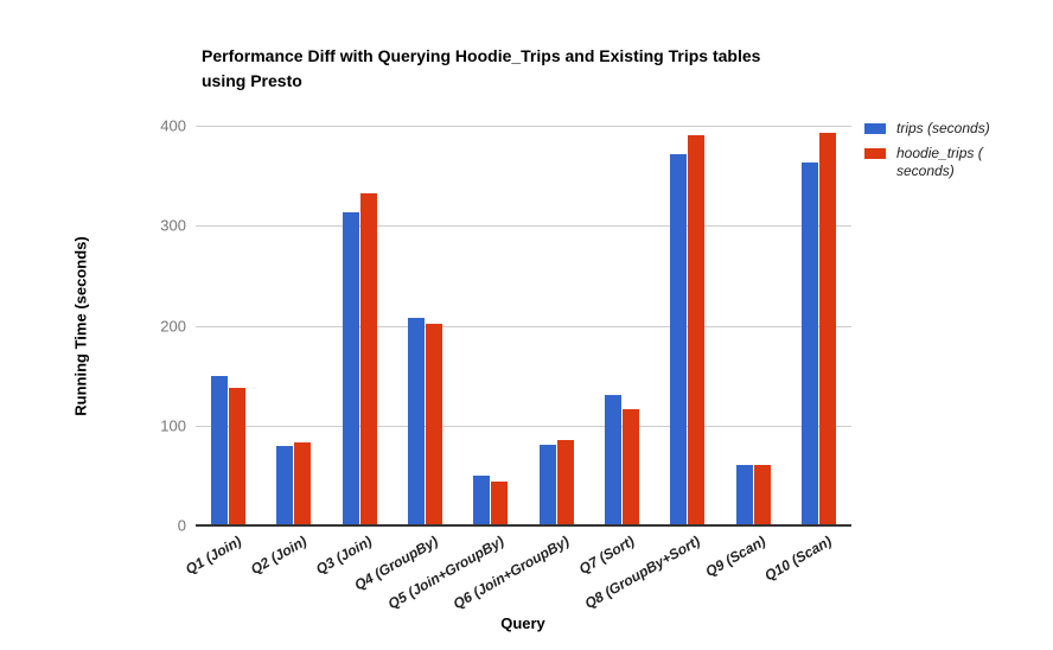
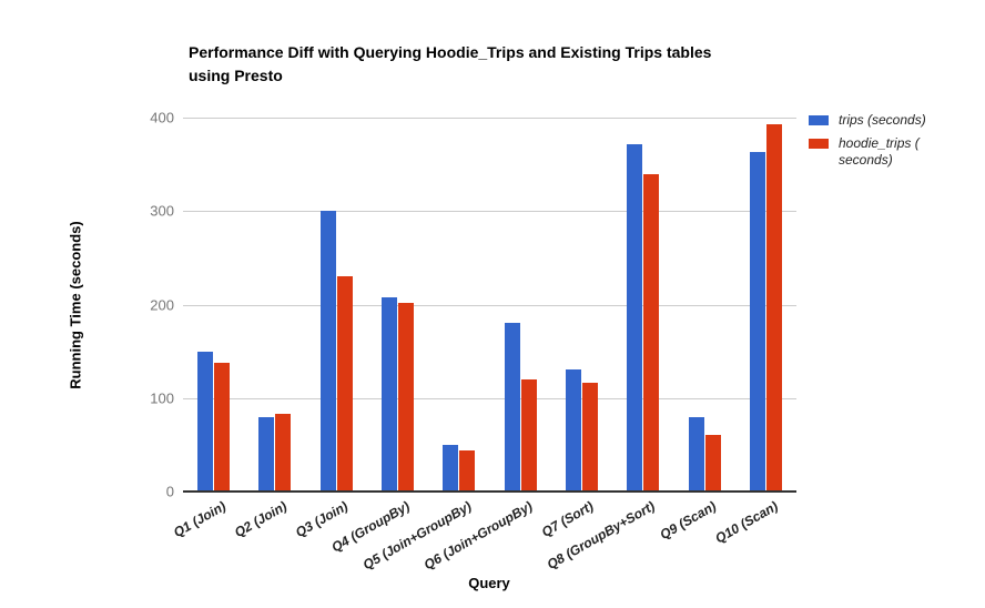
trips (seconds)/Q3 (Join): 310 -> 300
hoodie_trips (seconds)/Q3 (Join): 330 -> 230
trips (seconds)/Q6 (Join+GroupBy): 80 -> 180
hoodie_trips (seconds)/Q6 (Join+GroupBy): 80 -> 120
hoodie_trips (seconds)/Q8 (GroupBy+Sort): 390 -> 340
trips (seconds)/Q9 (Scan): 60 -> 80
